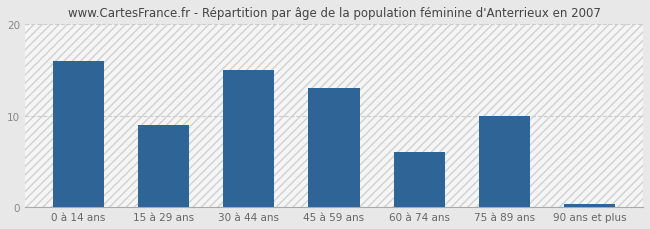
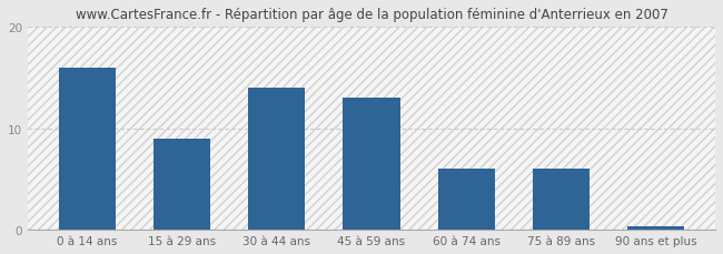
30 à 44 ans: 15.0 -> 14.0
75 à 89 ans: 10.0 -> 6.0
